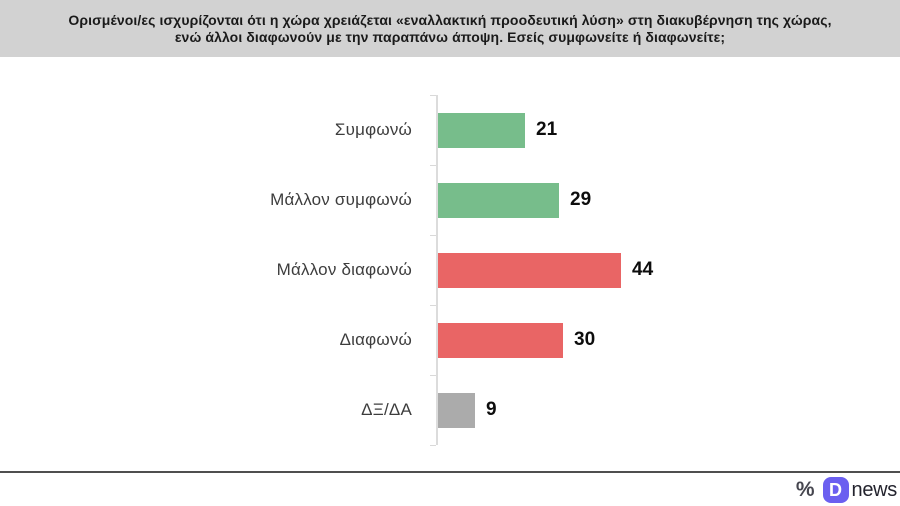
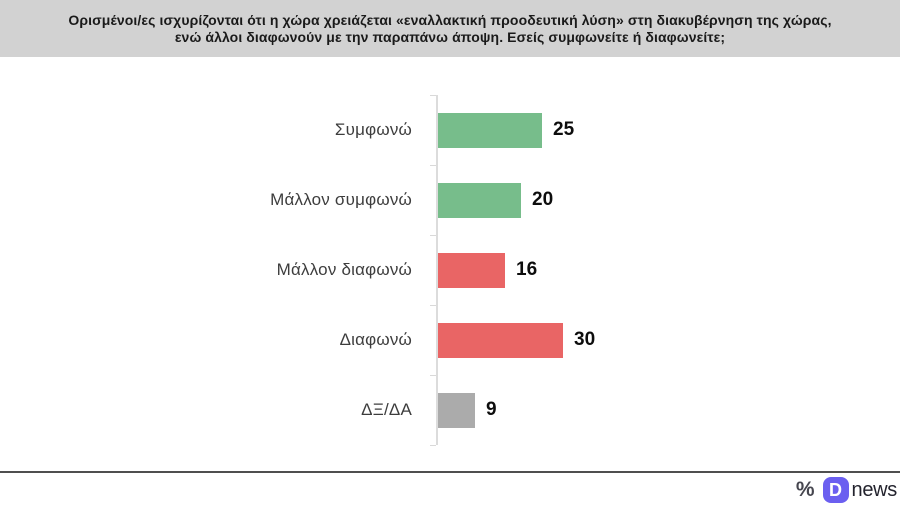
Συμφωνώ: 21 -> 25
Μάλλον συμφωνώ: 29 -> 20
Μάλλον διαφωνώ: 44 -> 16
